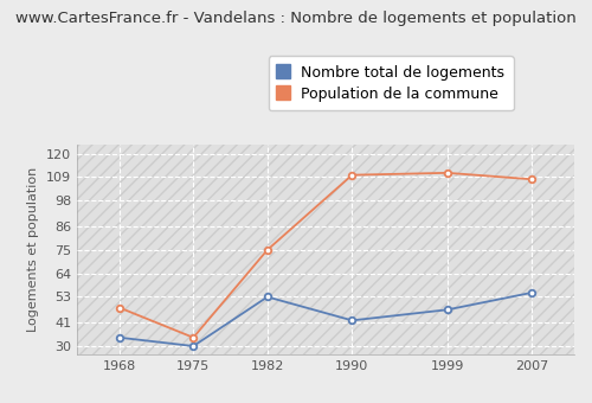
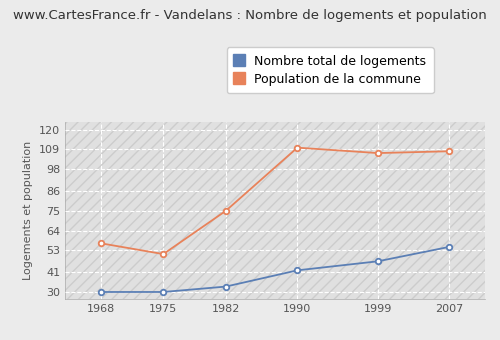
Nombre total de logements/1968: 34 -> 30
Population de la commune/1968: 48 -> 57
Population de la commune/1975: 34 -> 51
Nombre total de logements/1982: 53 -> 33
Population de la commune/1999: 111 -> 107
